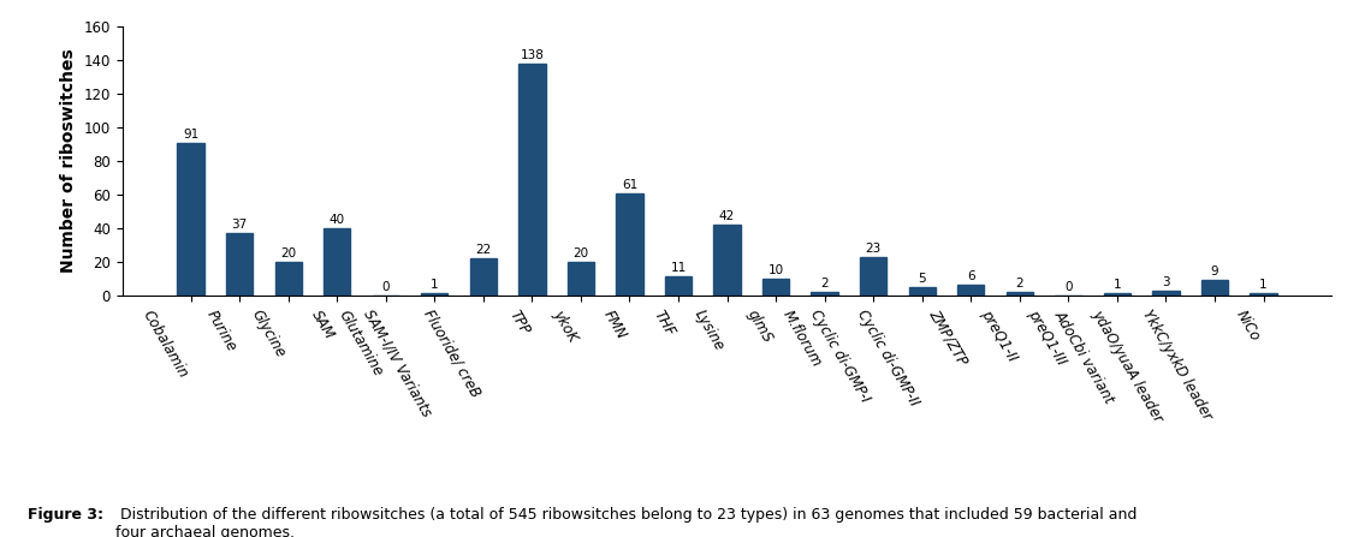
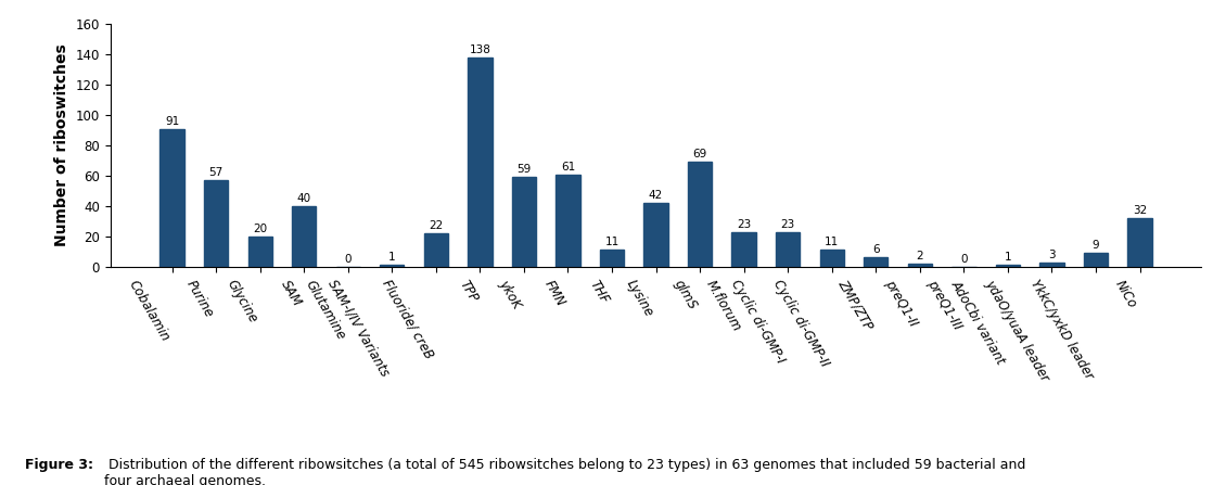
Purine: 37 -> 57
ykoK: 20 -> 59
glmS: 10 -> 69
M.florum: 2 -> 23
Cyclic di-GMP-II: 5 -> 11
NiCo: 1 -> 32
